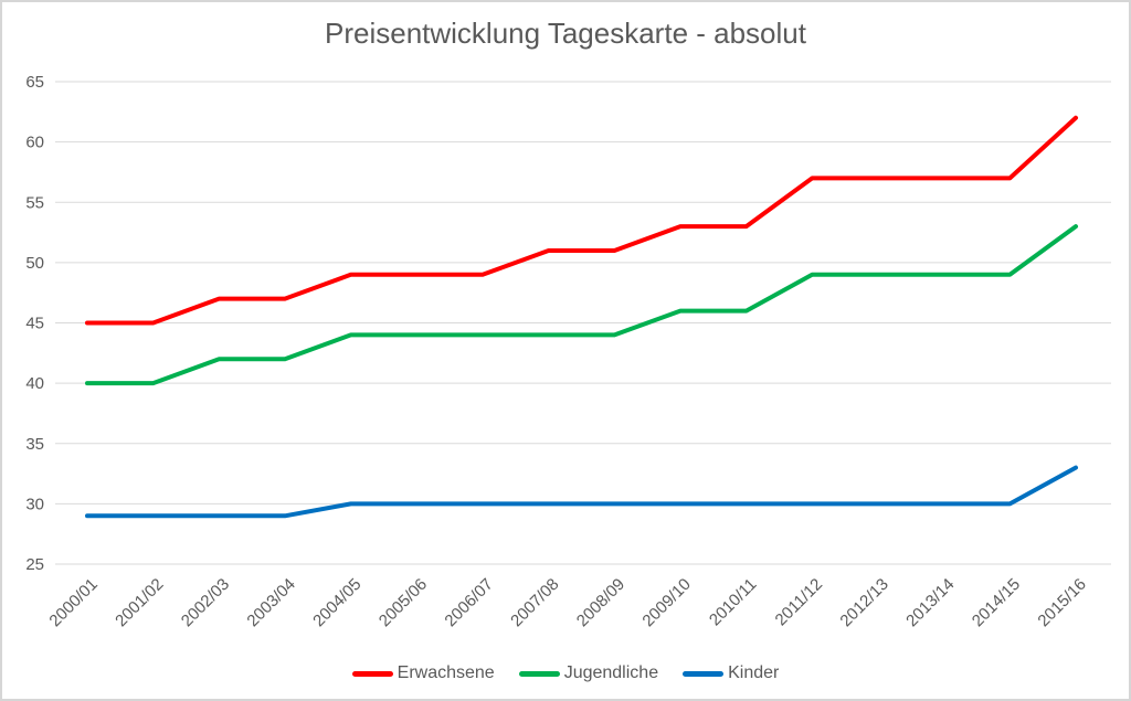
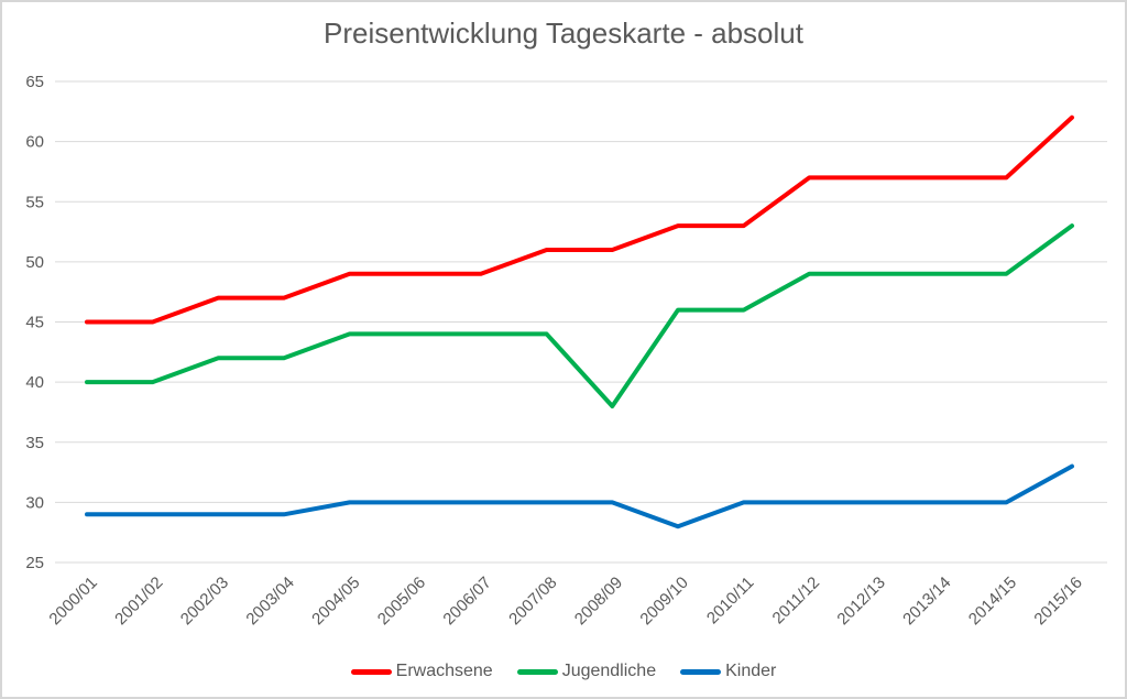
Jugendliche/2008/09: 44 -> 38
Kinder/2009/10: 30 -> 28
